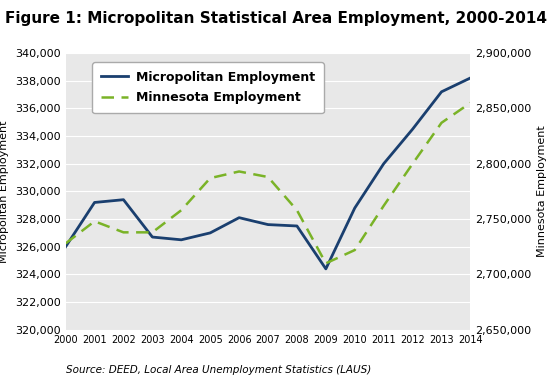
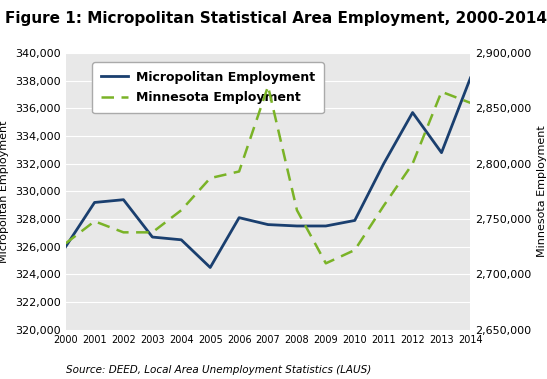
Micropolitan Employment/2005: 327,000 -> 324,500
Minnesota Employment/2007: 2,788,000 -> 2,870,000
Micropolitan Employment/2009: 324,400 -> 327,500
Micropolitan Employment/2010: 328,800 -> 327,900
Micropolitan Employment/2012: 334,500 -> 335,700
Micropolitan Employment/2013: 337,200 -> 332,800
Minnesota Employment/2013: 2,837,000 -> 2,865,000
